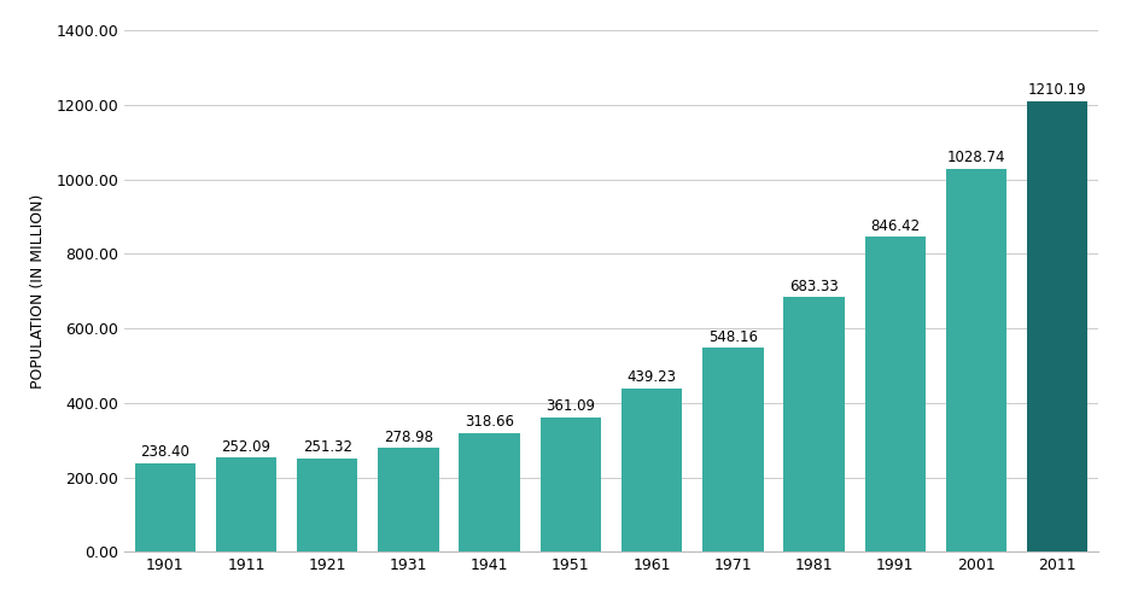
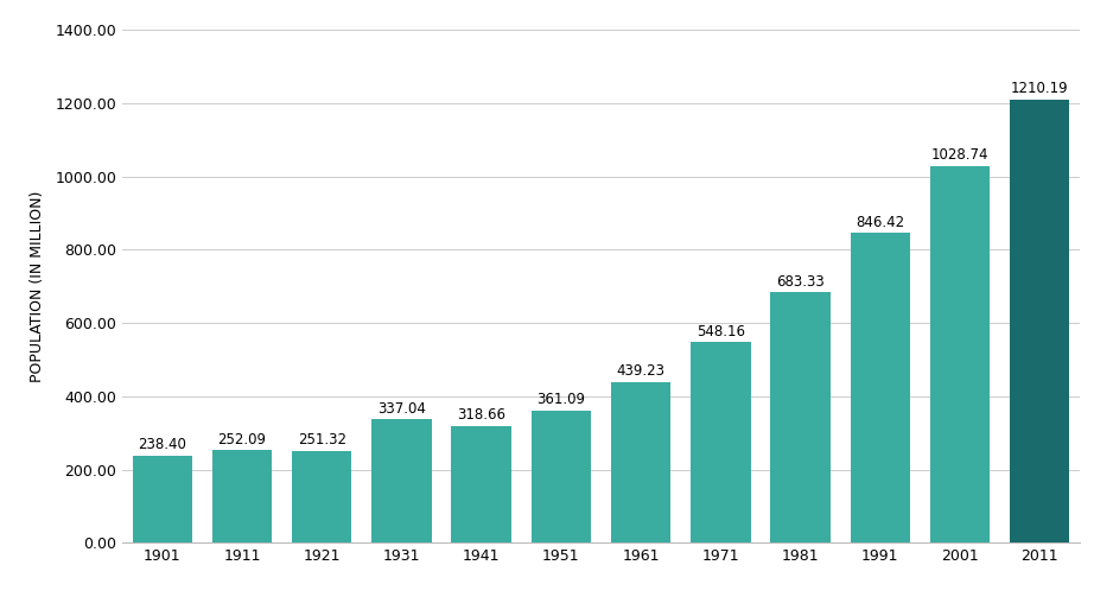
1931: 278.98 -> 337.04
